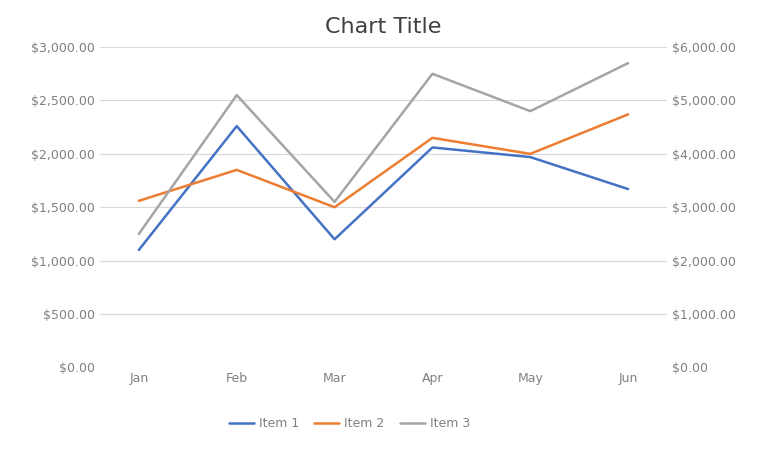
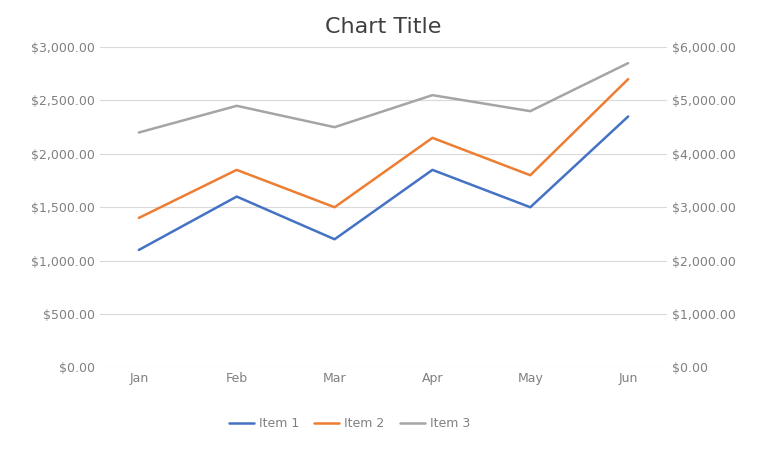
Item 2/Jan: $1,560 -> $1,400
Item 3/Jan: $2,500 -> $4,400
Item 1/Feb: $2,260 -> $1,600
Item 3/Feb: $5,100 -> $4,900
Item 3/Mar: $3,100 -> $4,500
Item 1/Apr: $2,060 -> $1,850
Item 3/Apr: $5,500 -> $5,100
Item 1/May: $1,970 -> $1,500
Item 2/May: $2,000 -> $1,800
Item 1/Jun: $1,670 -> $2,350
Item 2/Jun: $2,370 -> $2,700
